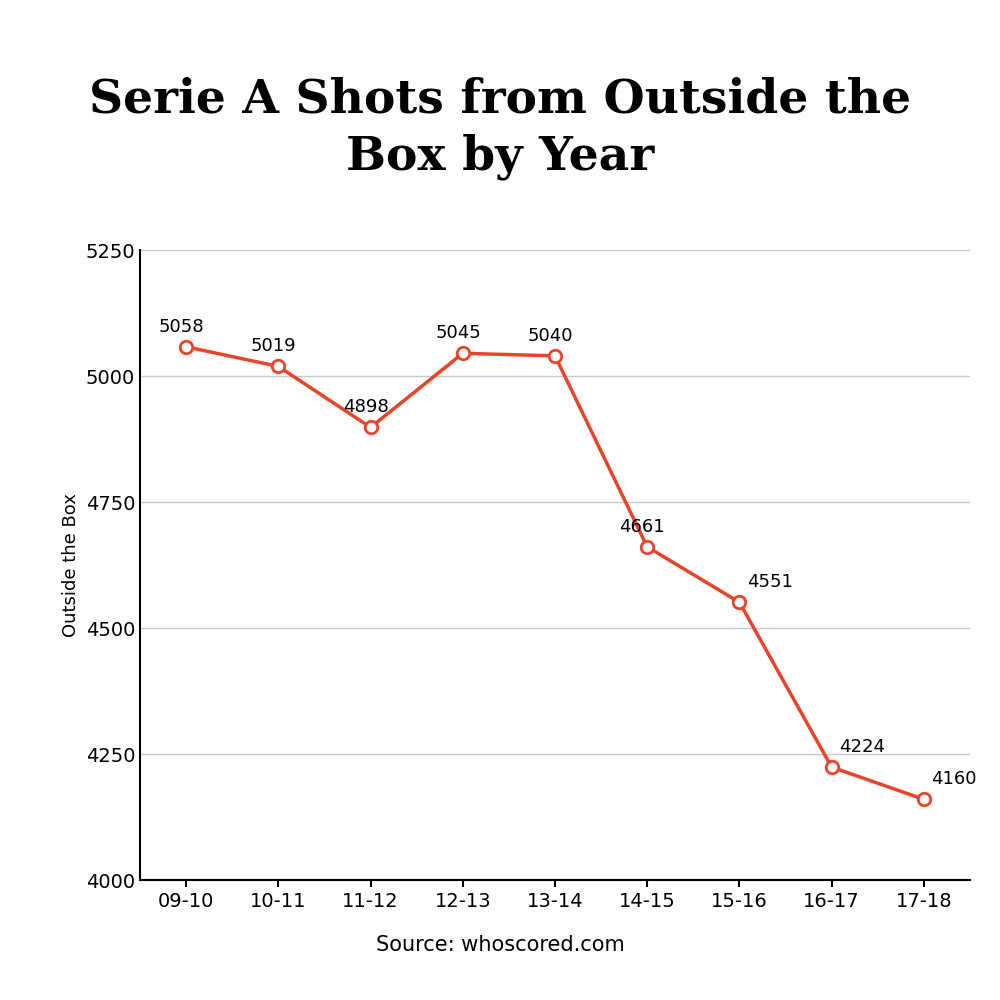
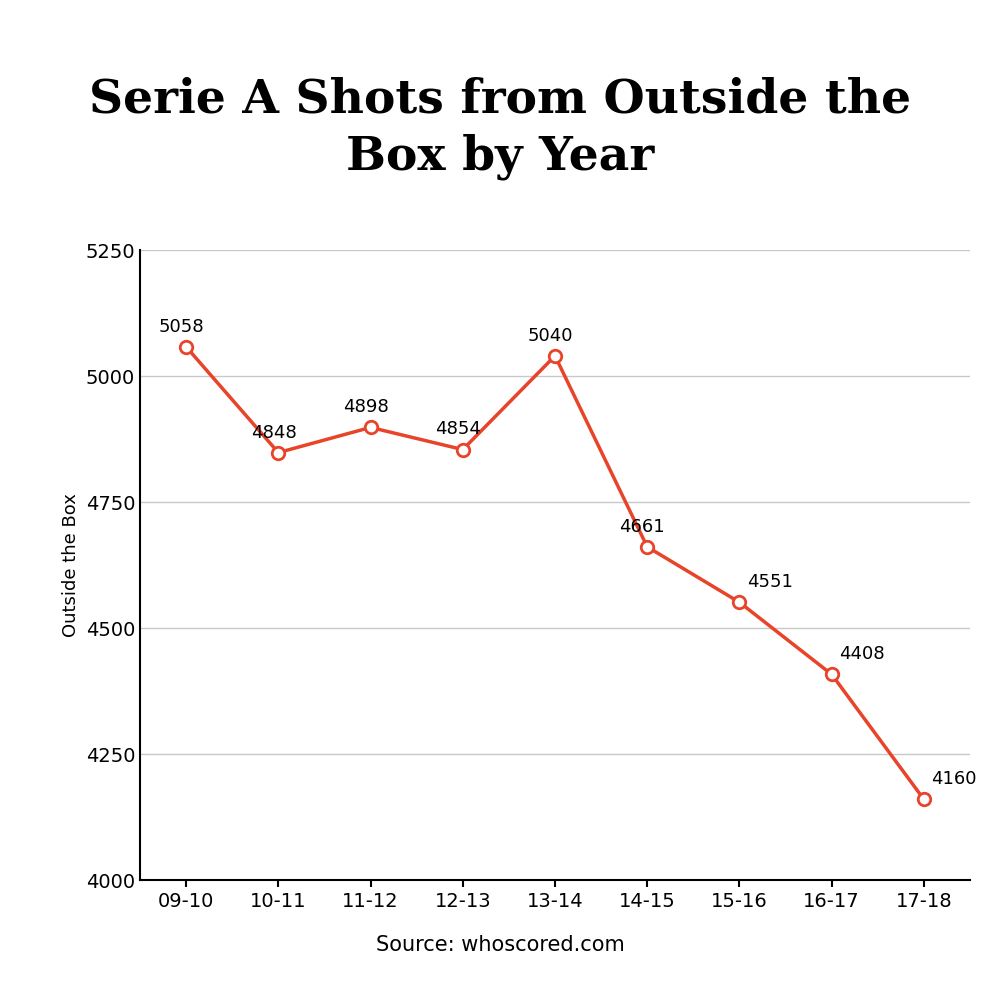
10-11: 5019 -> 4848
12-13: 5045 -> 4854
16-17: 4224 -> 4408
